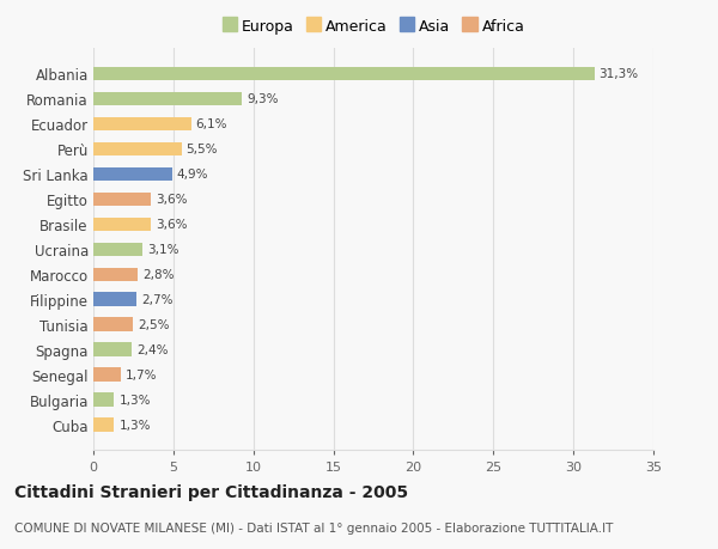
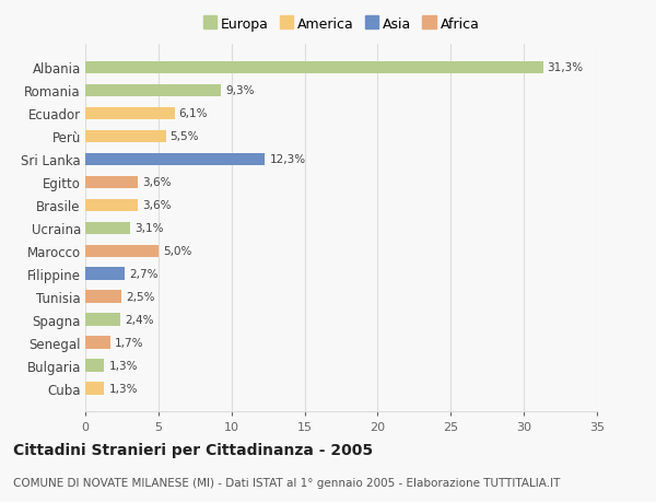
Sri Lanka: 4,9% -> 12,3%
Marocco: 2,8% -> 5,0%
